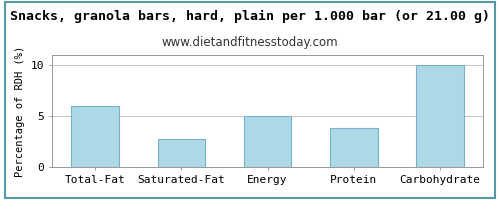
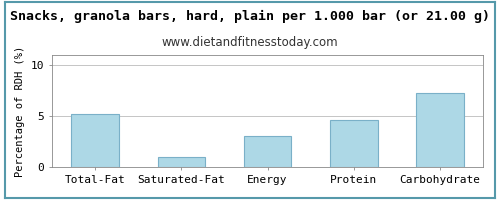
Total-Fat: 6.0 -> 5.2
Saturated-Fat: 2.8 -> 1.0
Energy: 5.0 -> 3.1
Protein: 3.9 -> 4.6
Carbohydrate: 10.0 -> 7.3
